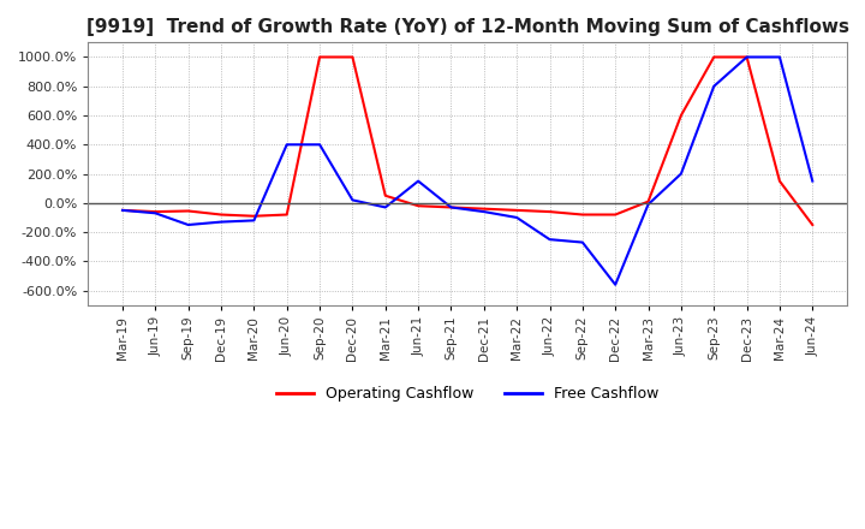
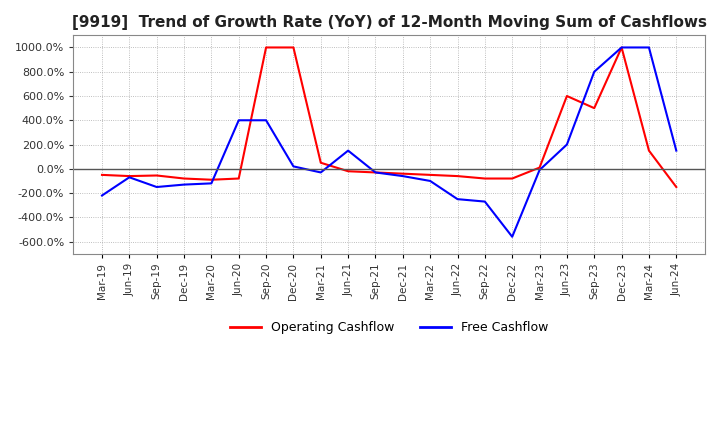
Free Cashflow/Mar-19: -50% -> -220%
Operating Cashflow/Sep-23: 1000% -> 500%
